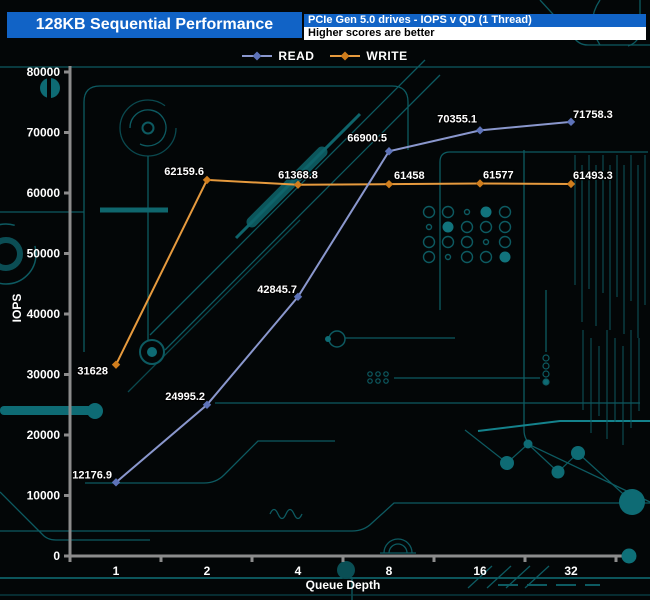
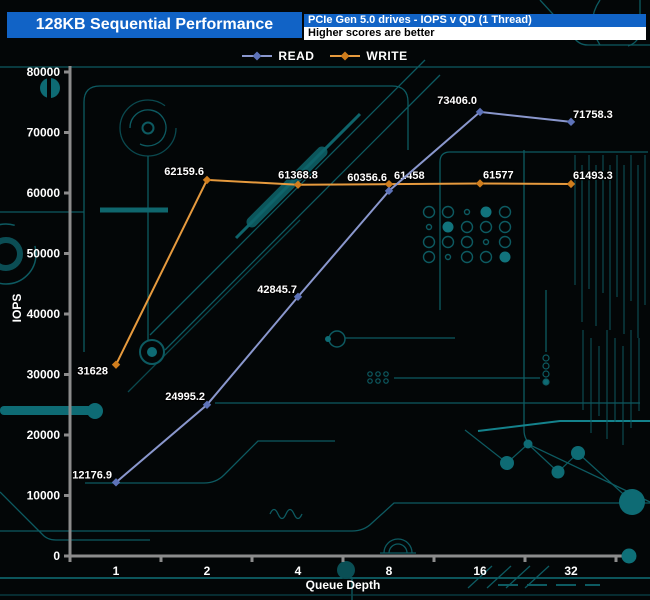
READ/8: 66900.5 -> 60356.6
READ/16: 70355.1 -> 73406.0
